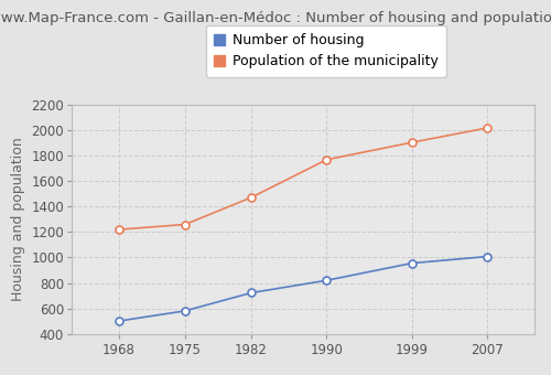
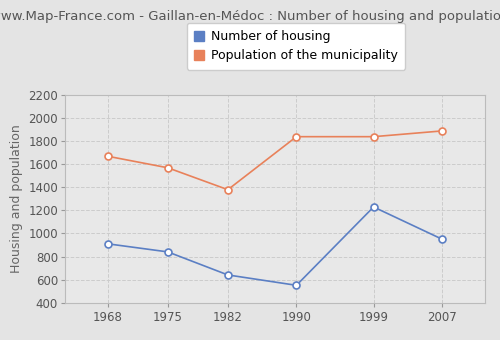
Number of housing/1968: 500 -> 910
Population of the municipality/1968: 1220 -> 1670
Number of housing/1975: 580 -> 840
Population of the municipality/1975: 1260 -> 1570
Number of housing/1982: 720 -> 640
Population of the municipality/1982: 1470 -> 1380
Number of housing/1990: 820 -> 550
Population of the municipality/1990: 1770 -> 1840
Number of housing/1999: 960 -> 1230
Population of the municipality/1999: 1900 -> 1840
Number of housing/2007: 1010 -> 950
Population of the municipality/2007: 2020 -> 1890
